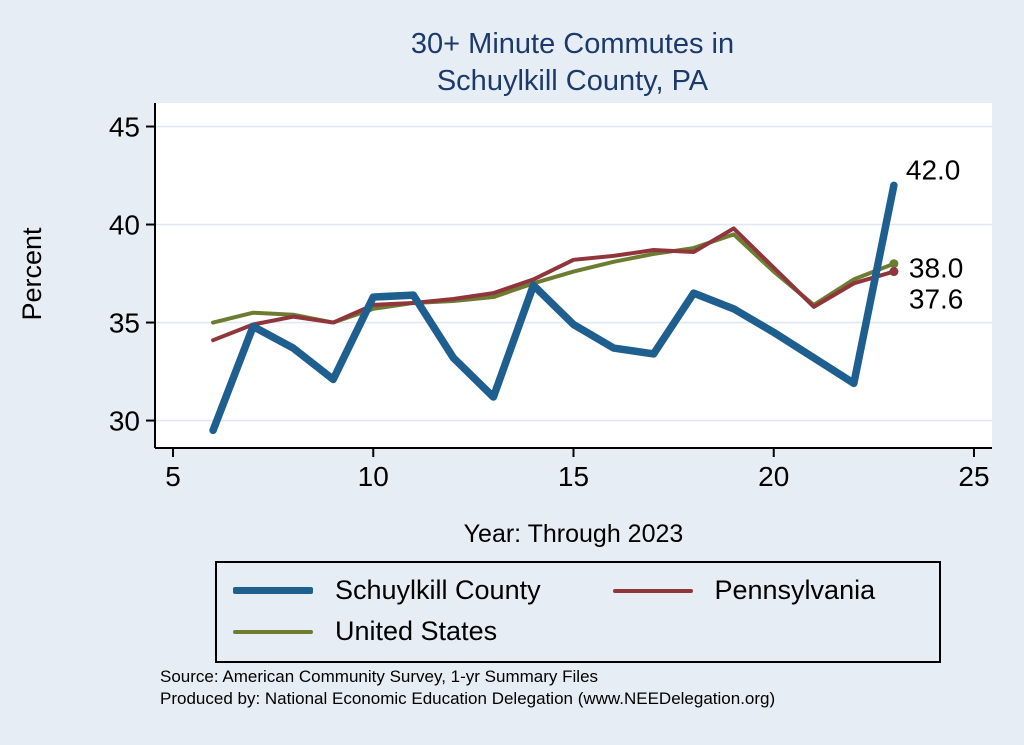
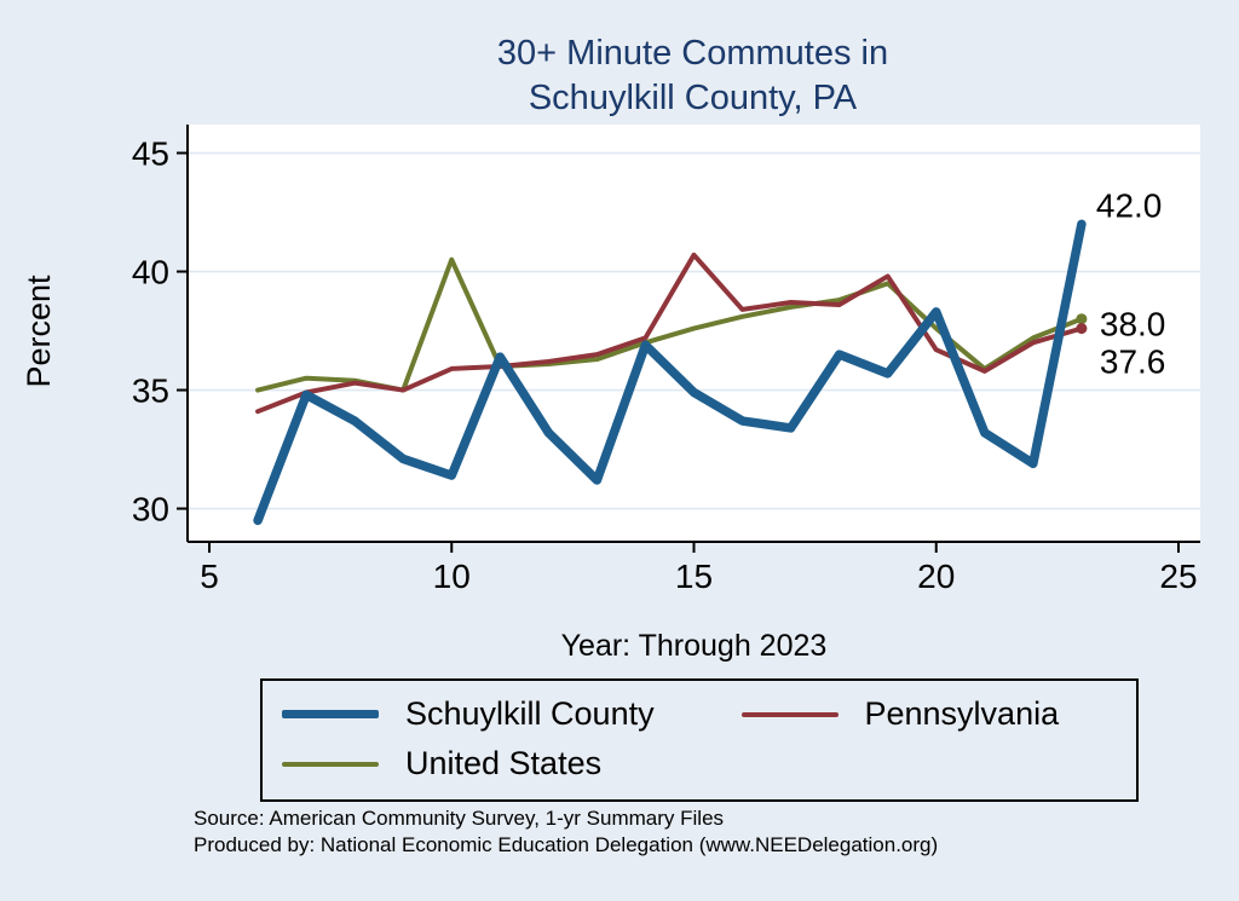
Schuylkill County/10: 36.3 -> 31.4
United States/10: 35.7 -> 40.5
Pennsylvania/15: 38.2 -> 40.7
Schuylkill County/20: 34.5 -> 38.3
Pennsylvania/20: 37.8 -> 36.7
